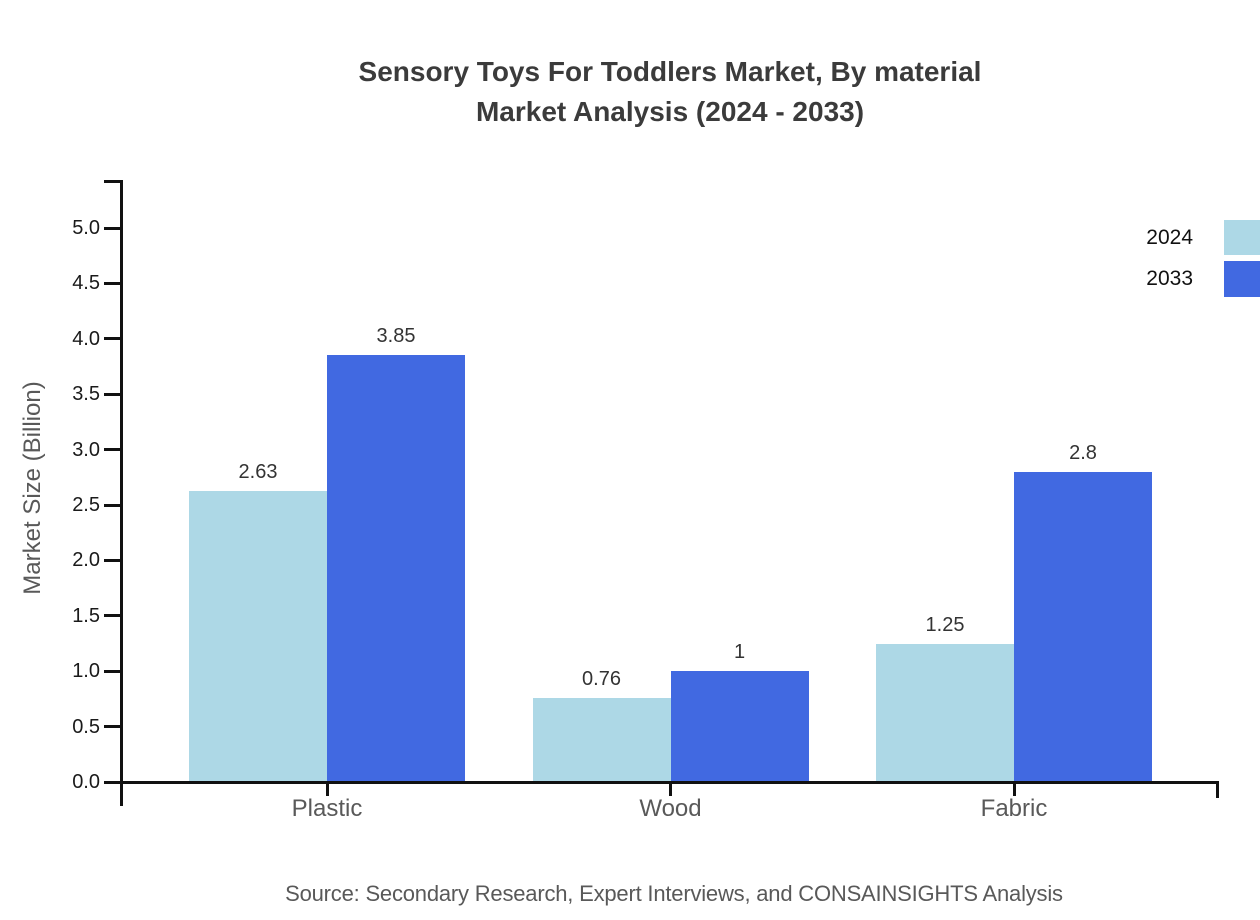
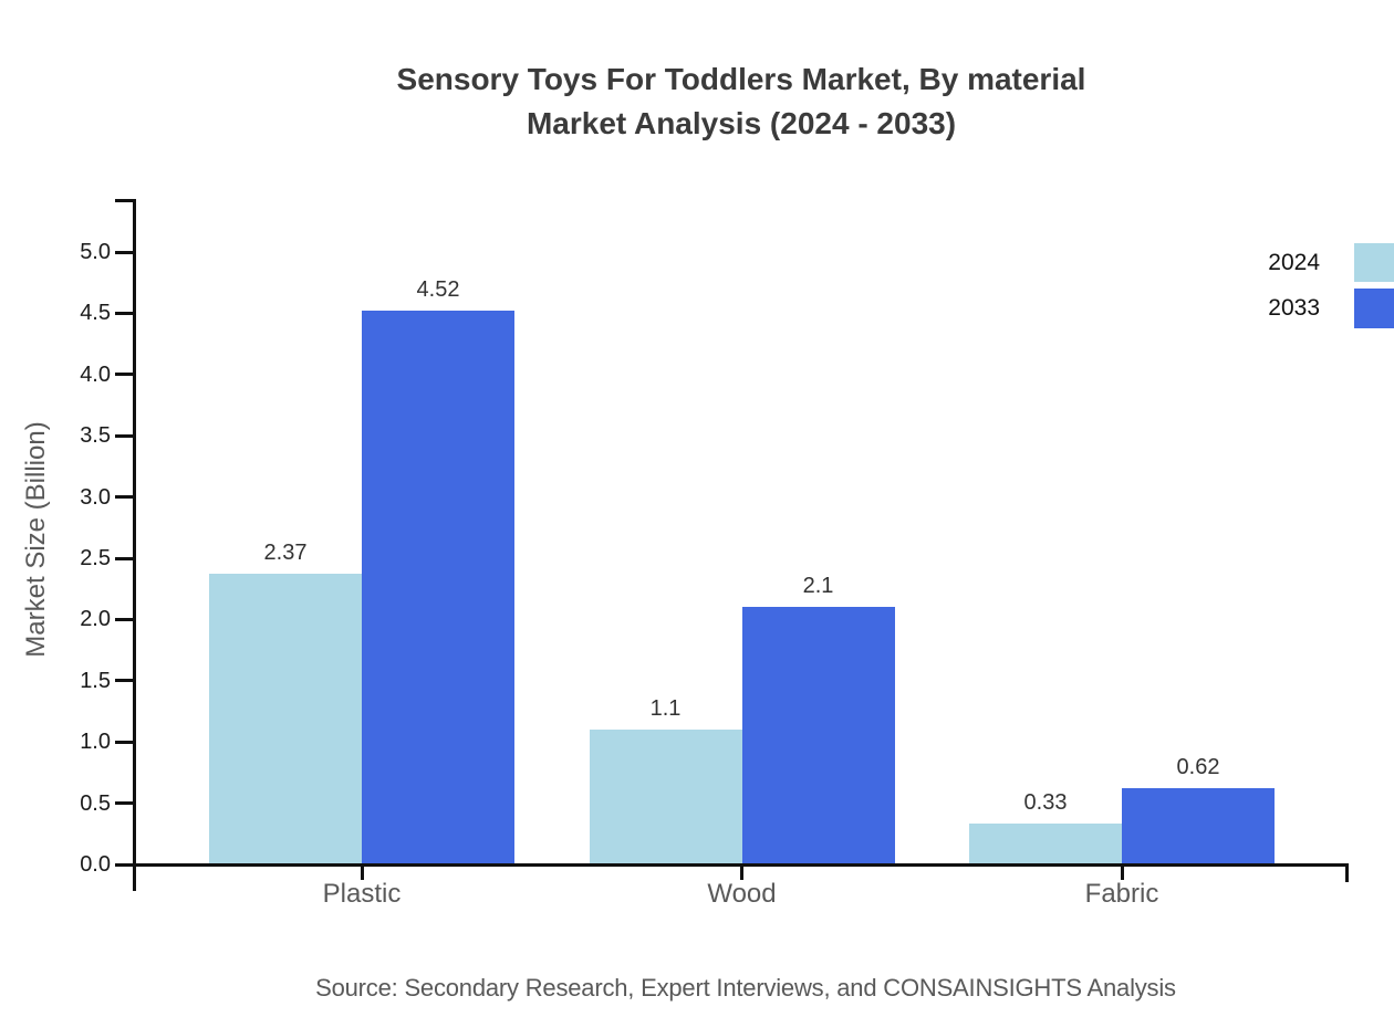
2024/Plastic: 2.63 -> 2.37
2033/Plastic: 3.85 -> 4.52
2024/Wood: 0.76 -> 1.1
2033/Wood: 1 -> 2.1
2024/Fabric: 1.25 -> 0.33
2033/Fabric: 2.8 -> 0.62
